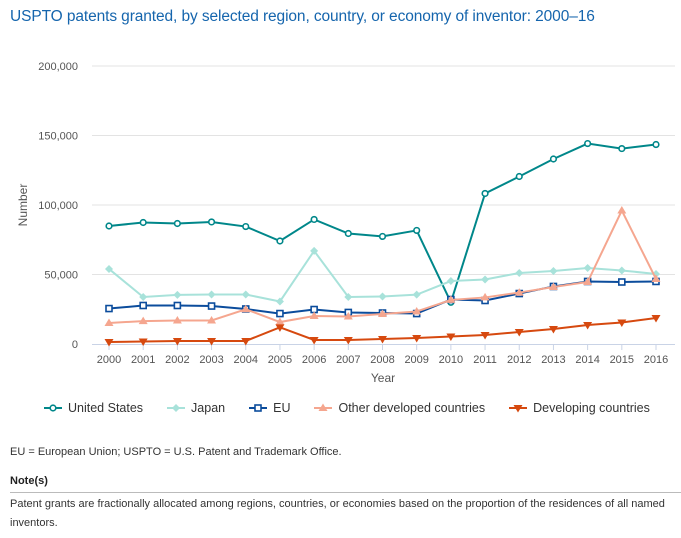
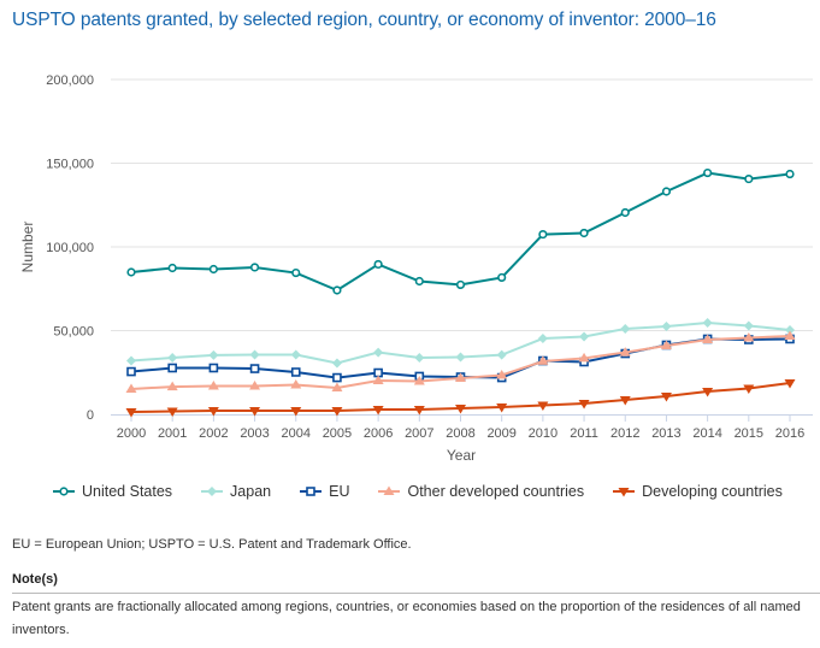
Japan/2000: 54000 -> 32000
Other developed countries/2004: 25000 -> 18000
Developing countries/2005: 12000 -> 2000
Japan/2006: 67000 -> 37000
United States/2010: 30000 -> 108000
Other developed countries/2015: 96000 -> 46000
